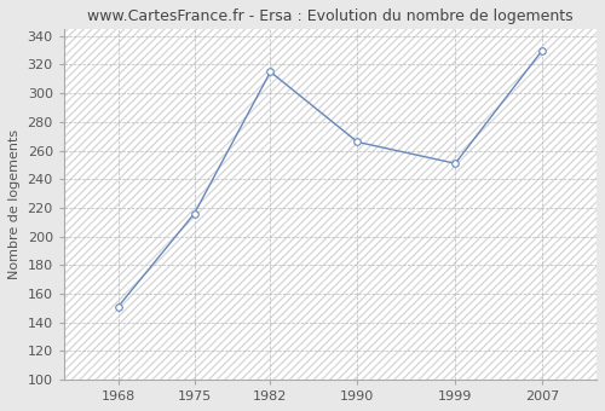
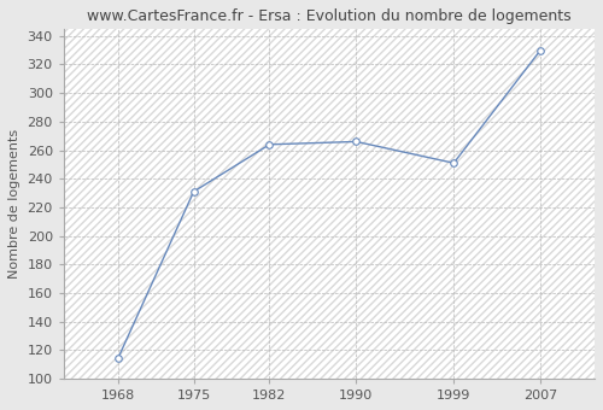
1968: 151 -> 114
1975: 216 -> 231
1982: 315 -> 264
